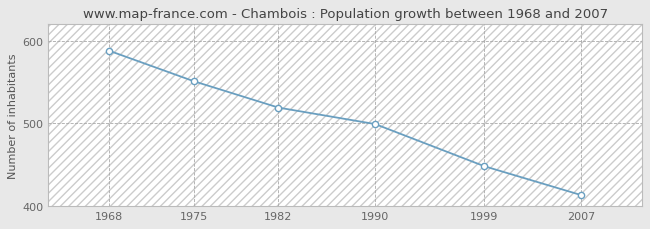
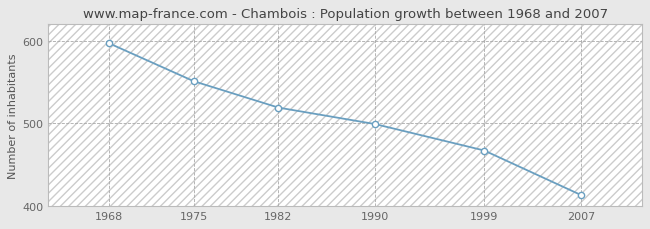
1968: 588 -> 597
1999: 448 -> 467
